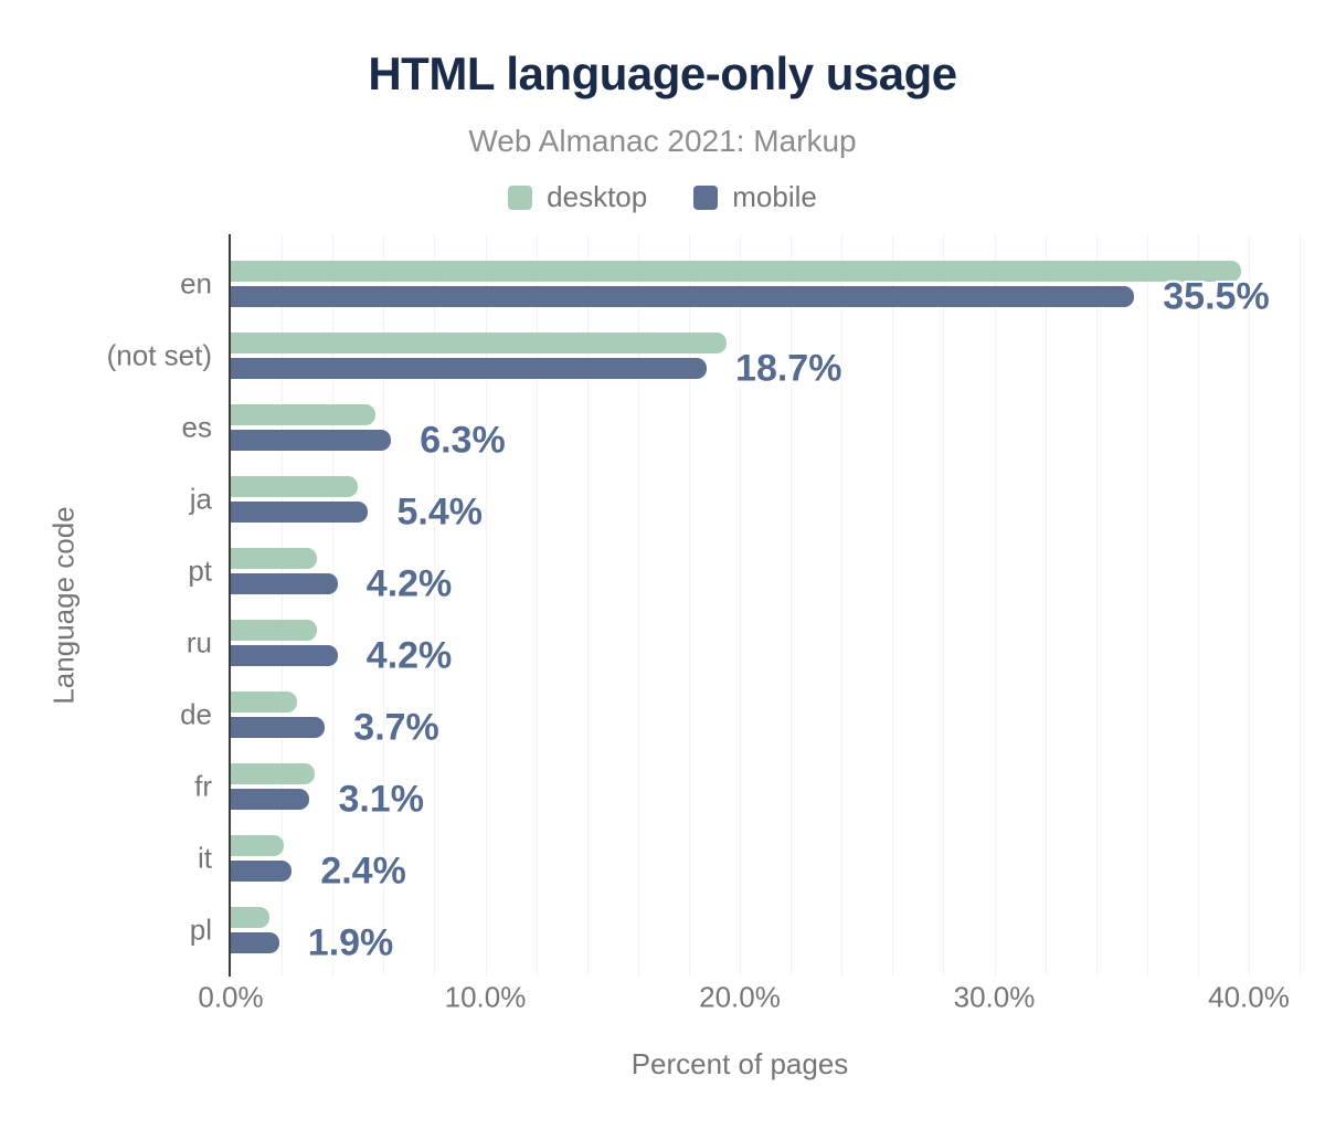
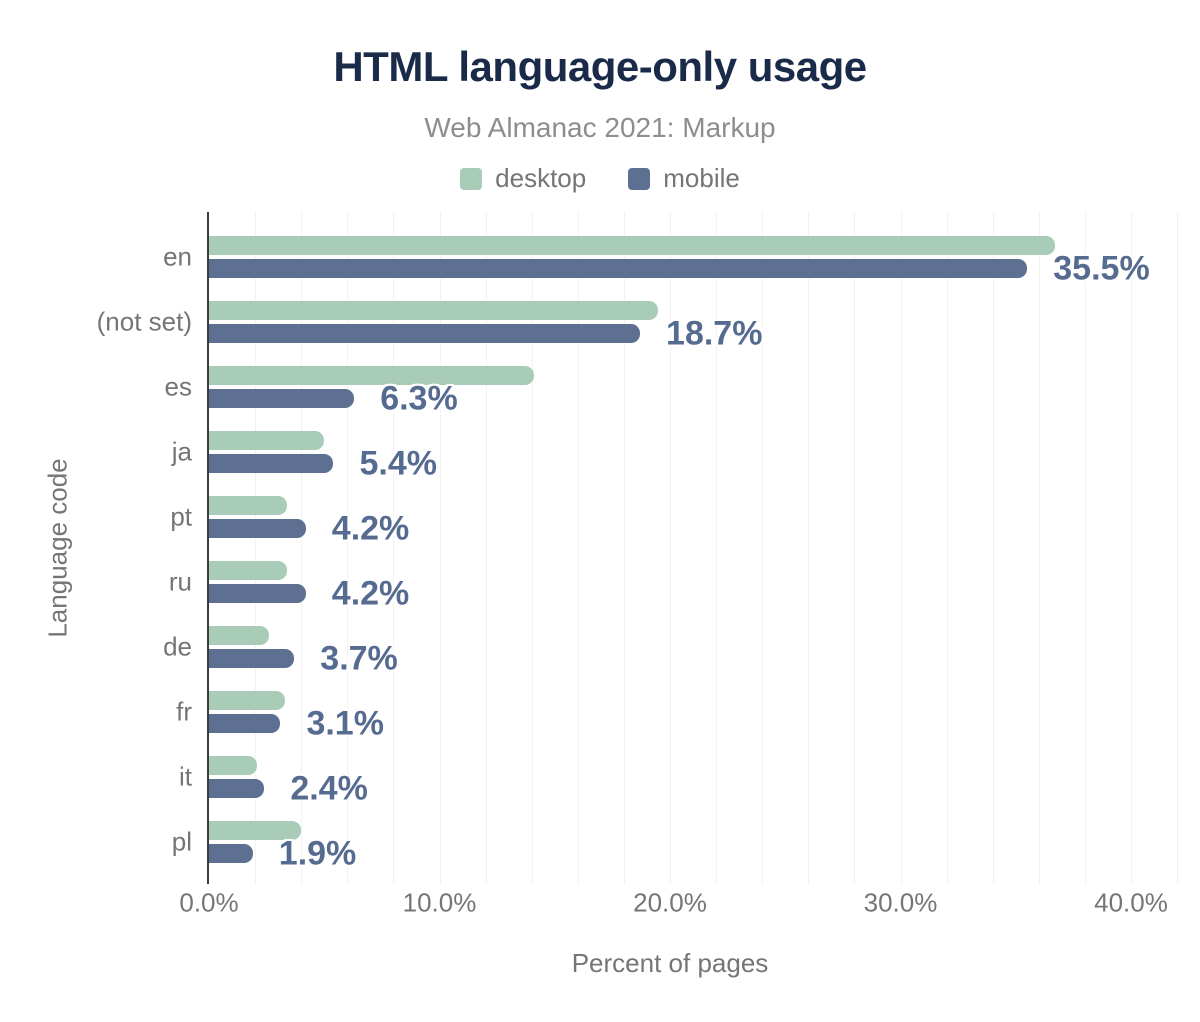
desktop/en: 39.7% -> 36.7%
desktop/es: 5.7% -> 14.1%
desktop/pl: 1.5% -> 4.0%
